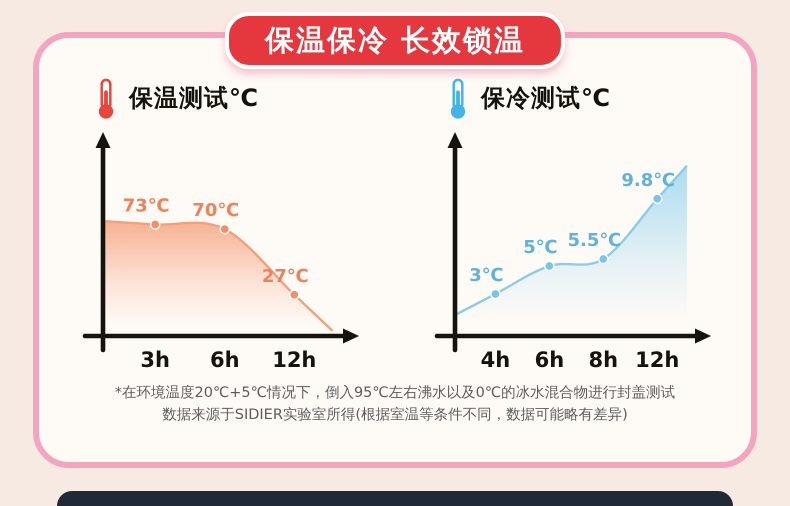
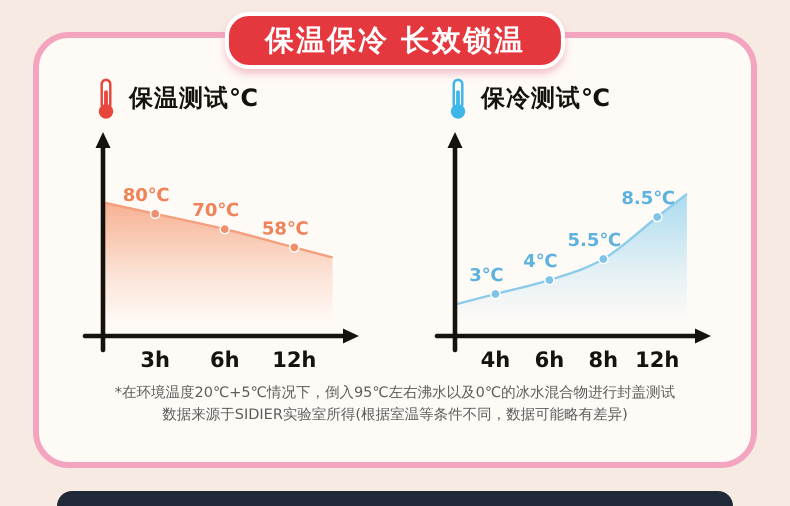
保温测试℃/3h: 73 -> 80
保温测试℃/12h: 27 -> 58
保冷测试℃/6h: 5 -> 4
保冷测试℃/12h: 9.8 -> 8.5
